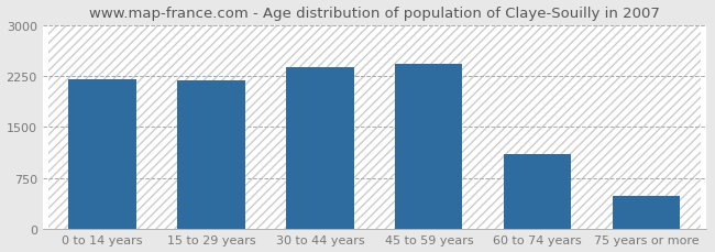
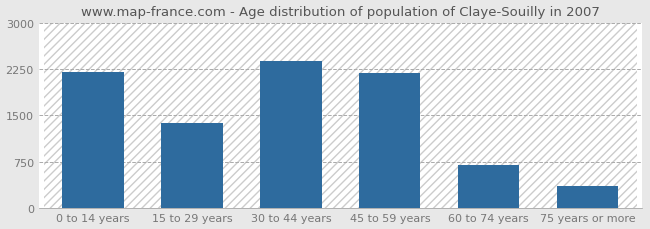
15 to 29 years: 2190 -> 1380
45 to 59 years: 2430 -> 2180
60 to 74 years: 1100 -> 700
75 years or more: 490 -> 360
